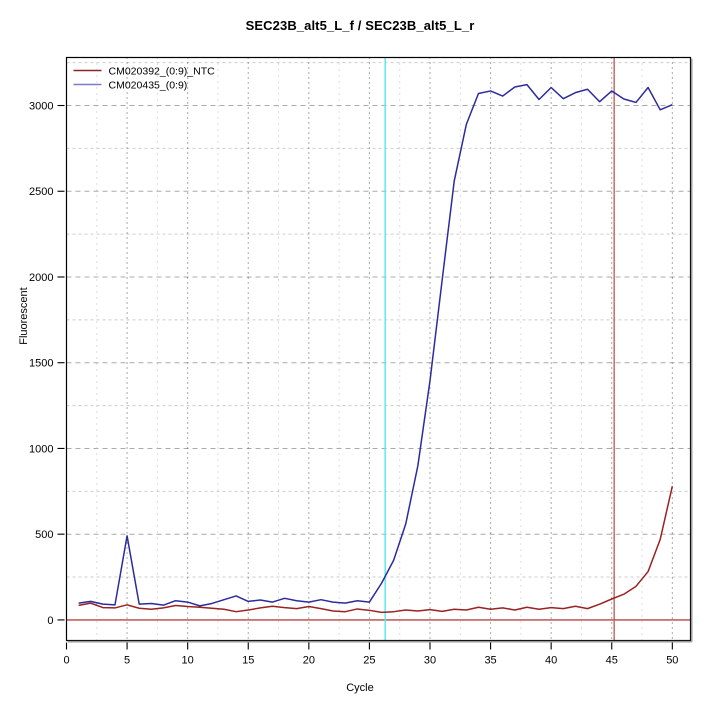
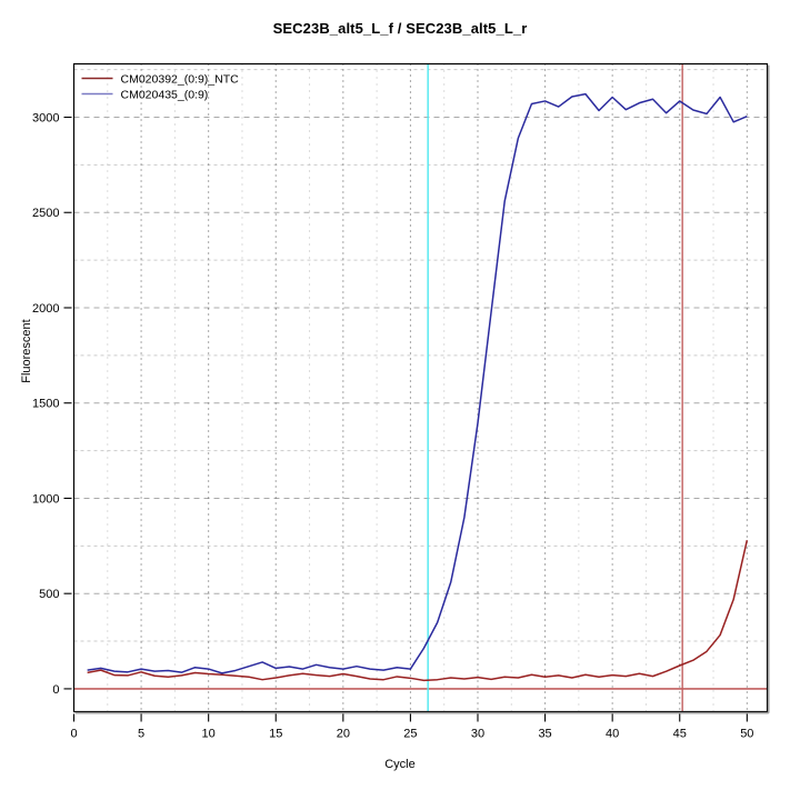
CM020435_(0:9)/5: 490 -> 100
